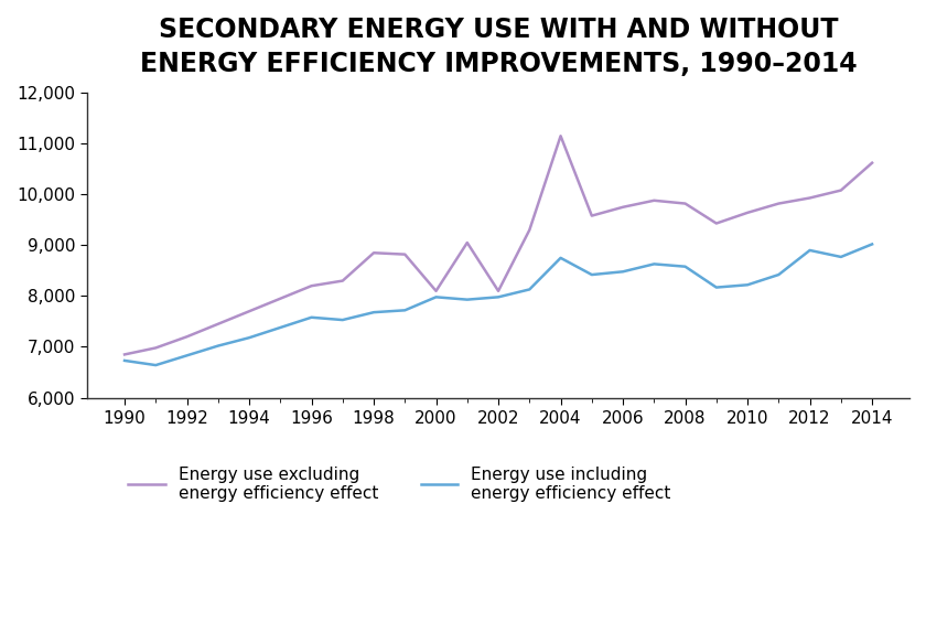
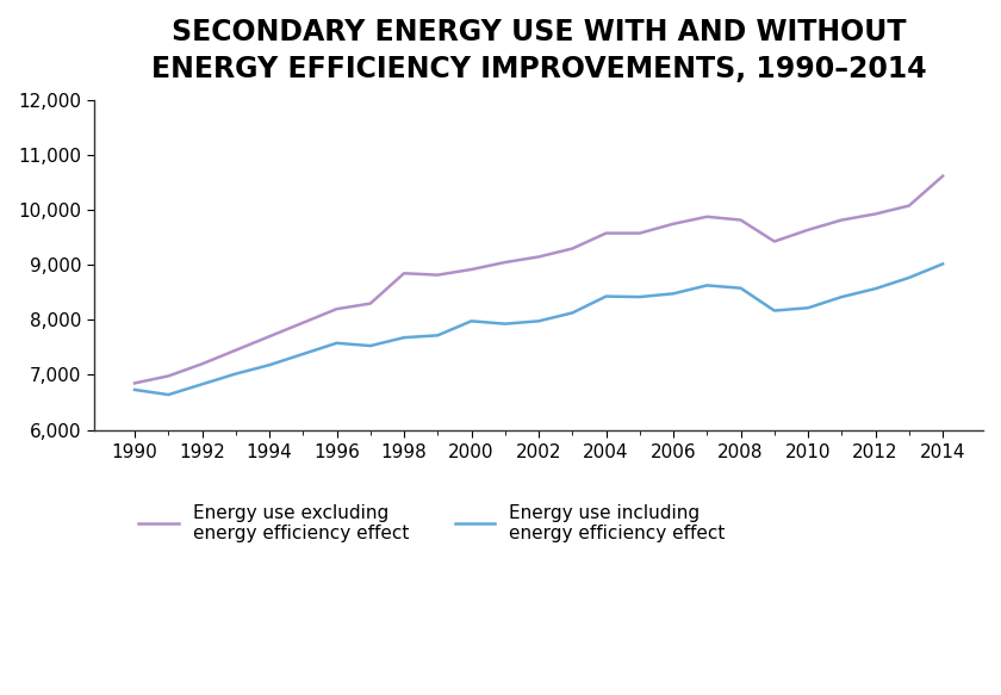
Energy use excluding energy efficiency effect/2000: 8,100 -> 8,920
Energy use excluding energy efficiency effect/2002: 8,100 -> 9,150
Energy use excluding energy efficiency effect/2004: 11,150 -> 9,580
Energy use including energy efficiency effect/2004: 8,750 -> 8,430
Energy use including energy efficiency effect/2012: 8,900 -> 8,570
